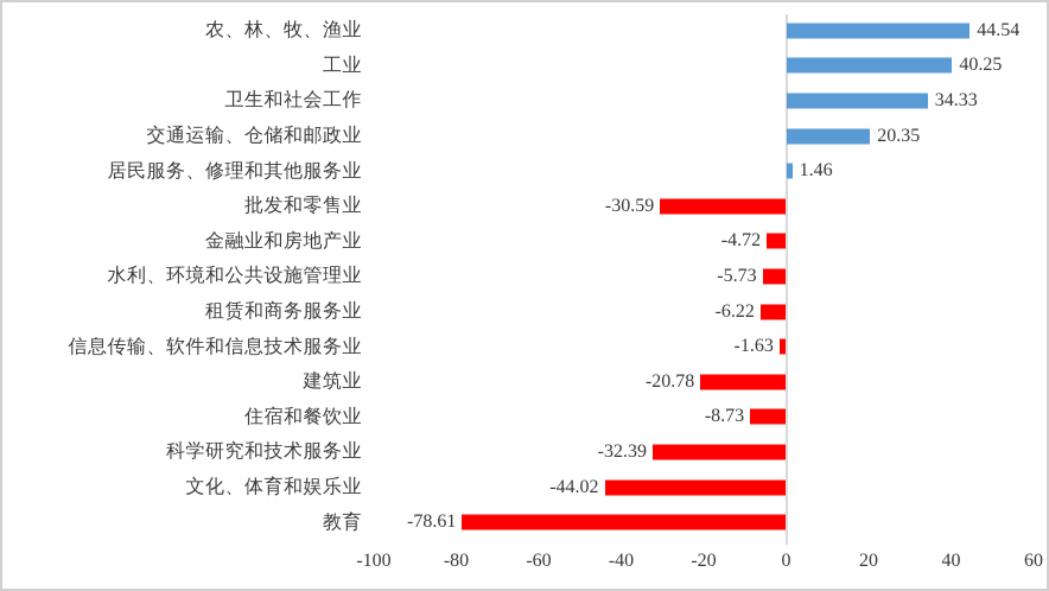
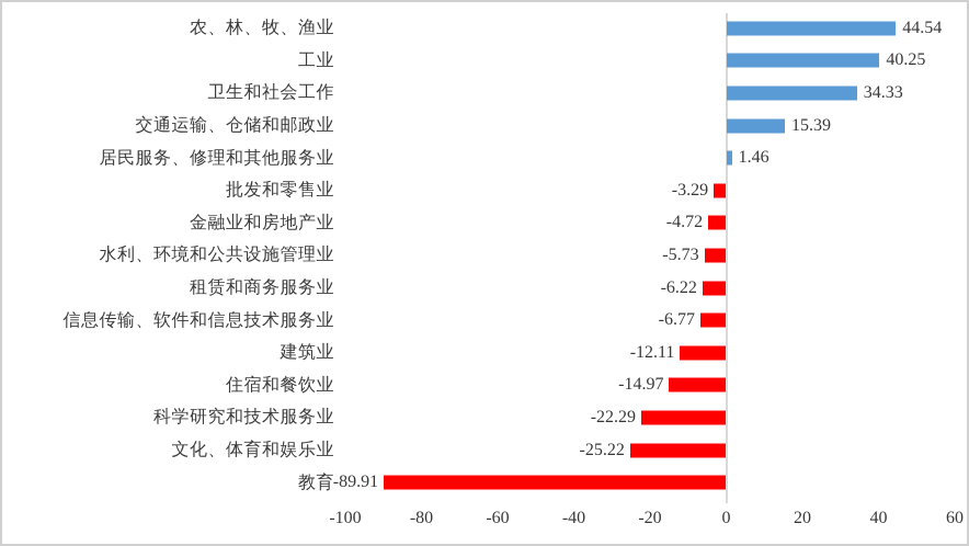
交通运输、仓储和邮政业: 20.35 -> 15.39
批发和零售业: -30.59 -> -3.29
信息传输、软件和信息技术服务业: -1.63 -> -6.77
建筑业: -20.78 -> -12.11
住宿和餐饮业: -8.73 -> -14.97
科学研究和技术服务业: -32.39 -> -22.29
文化、体育和娱乐业: -44.02 -> -25.22
教育: -78.61 -> -89.91
